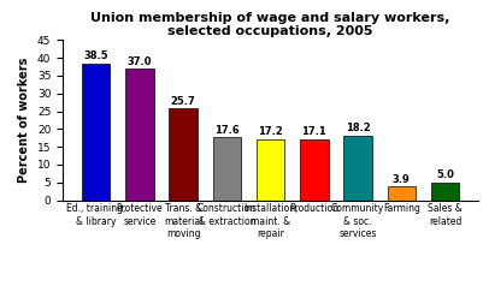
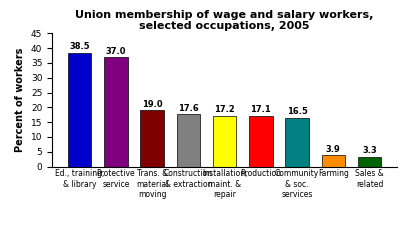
Trans. & material moving: 25.7 -> 19.0
Community & soc. services: 18.2 -> 16.5
Sales & related: 5.0 -> 3.3
